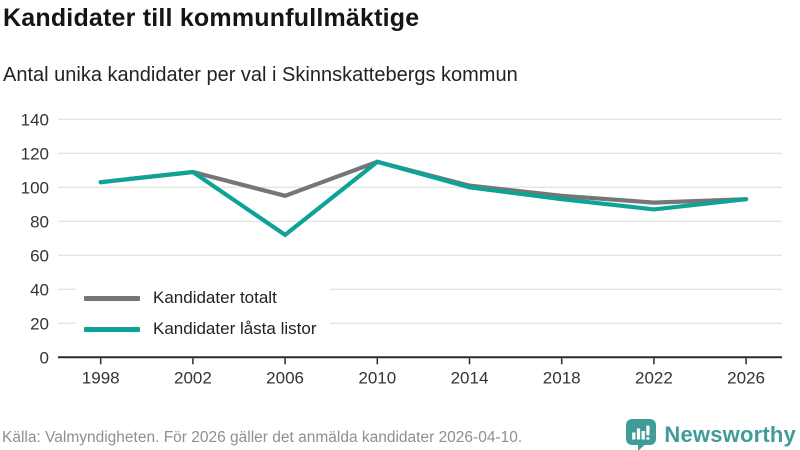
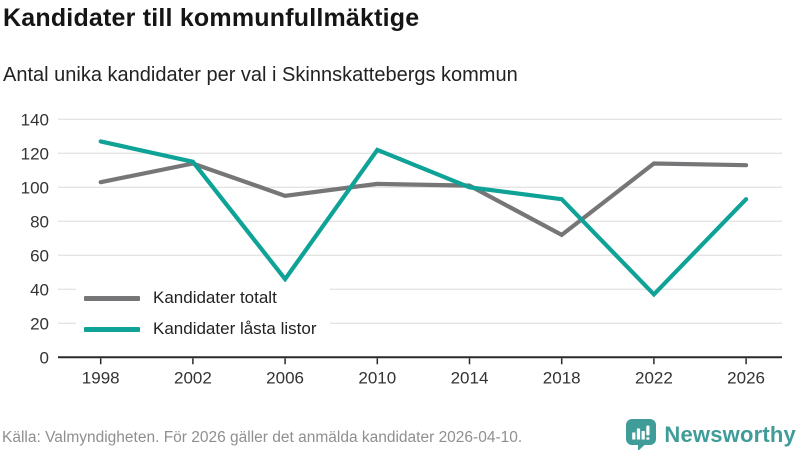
Kandidater låsta listor/1998: 103 -> 127
Kandidater totalt/2002: 109 -> 114
Kandidater låsta listor/2002: 109 -> 115
Kandidater låsta listor/2006: 72 -> 46
Kandidater totalt/2010: 115 -> 102
Kandidater låsta listor/2010: 115 -> 122
Kandidater totalt/2018: 95 -> 72
Kandidater totalt/2022: 91 -> 114
Kandidater låsta listor/2022: 87 -> 37
Kandidater totalt/2026: 93 -> 113
